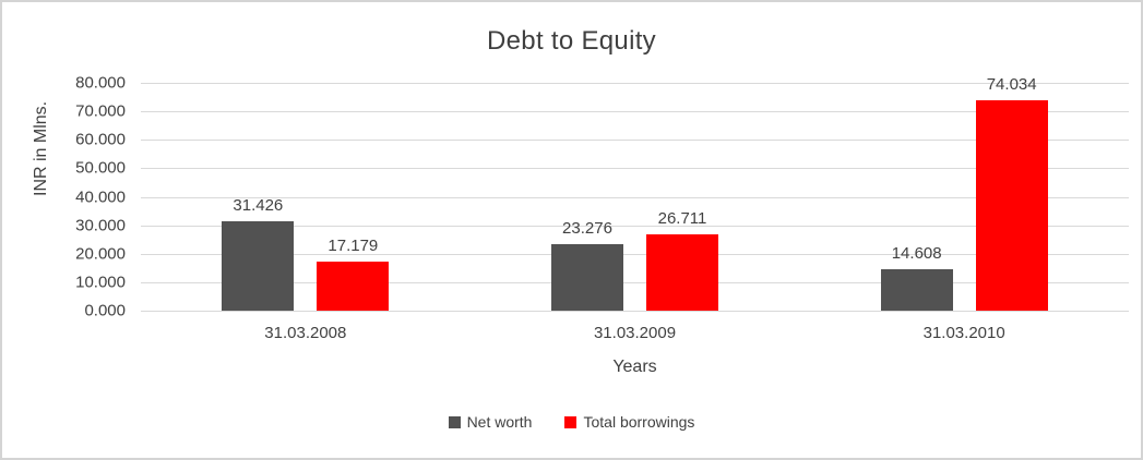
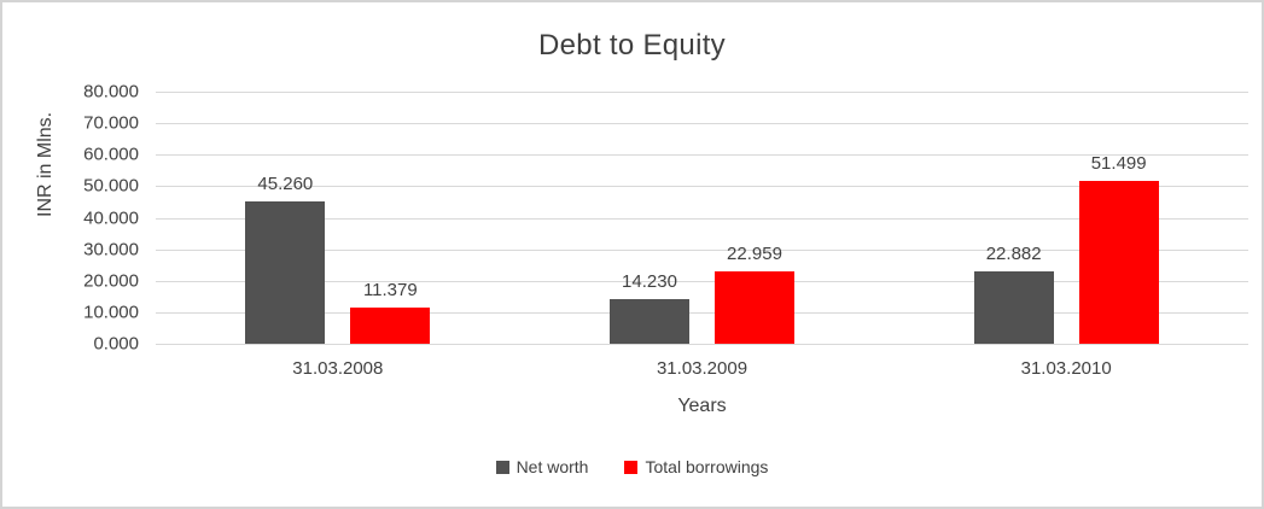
Net worth/31.03.2008: 31.426 -> 45.260
Total borrowings/31.03.2008: 17.179 -> 11.379
Net worth/31.03.2009: 23.276 -> 14.230
Total borrowings/31.03.2009: 26.711 -> 22.959
Net worth/31.03.2010: 14.608 -> 22.882
Total borrowings/31.03.2010: 74.034 -> 51.499
